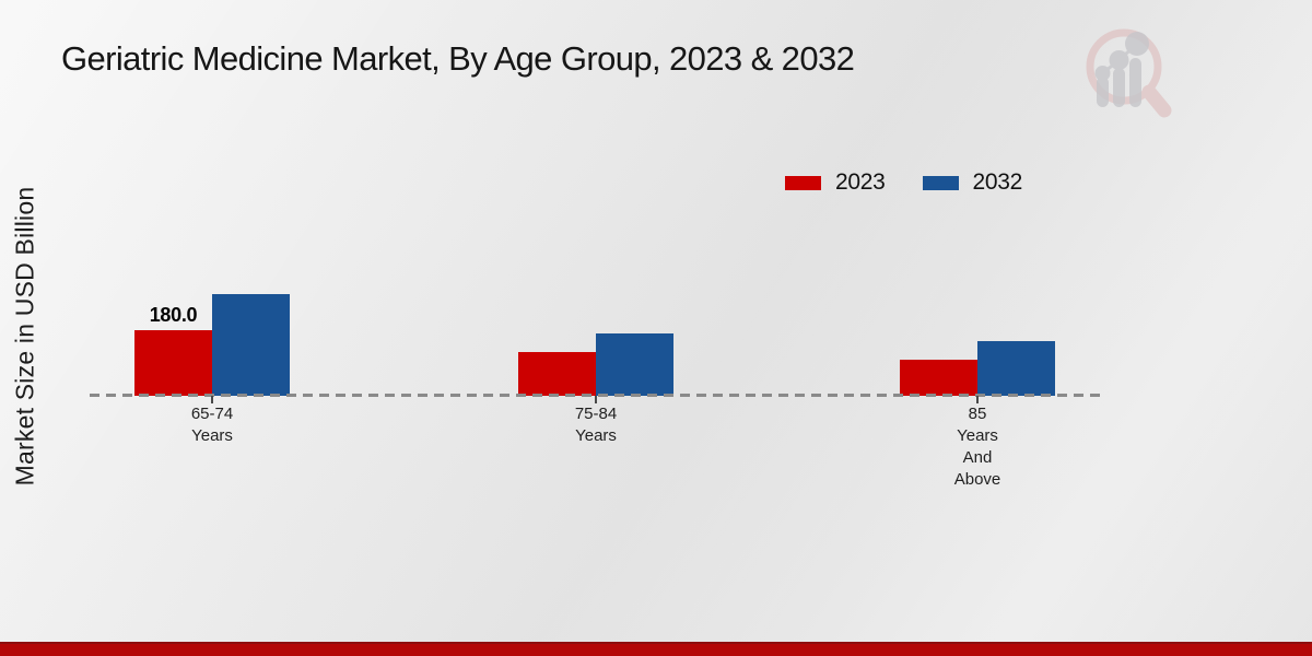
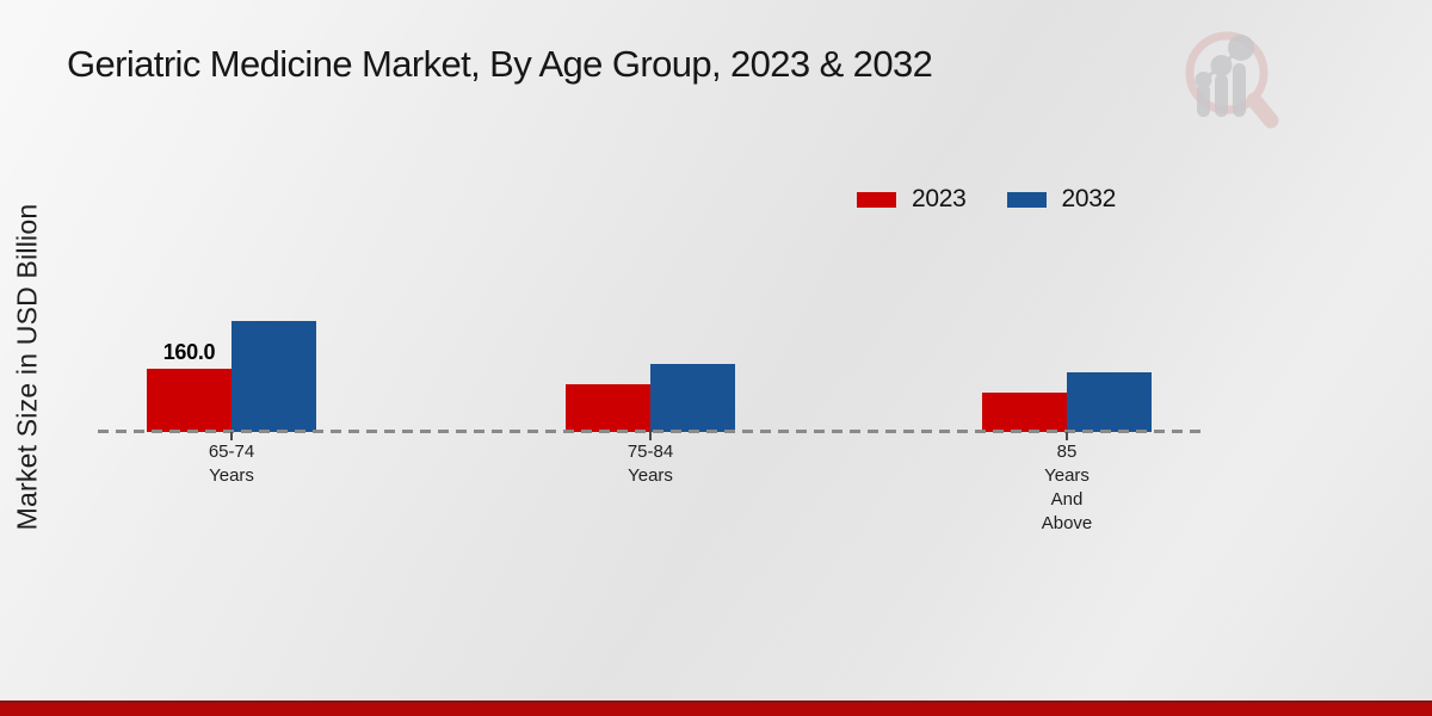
2023/65-74 Years: 180.0 -> 160.0
